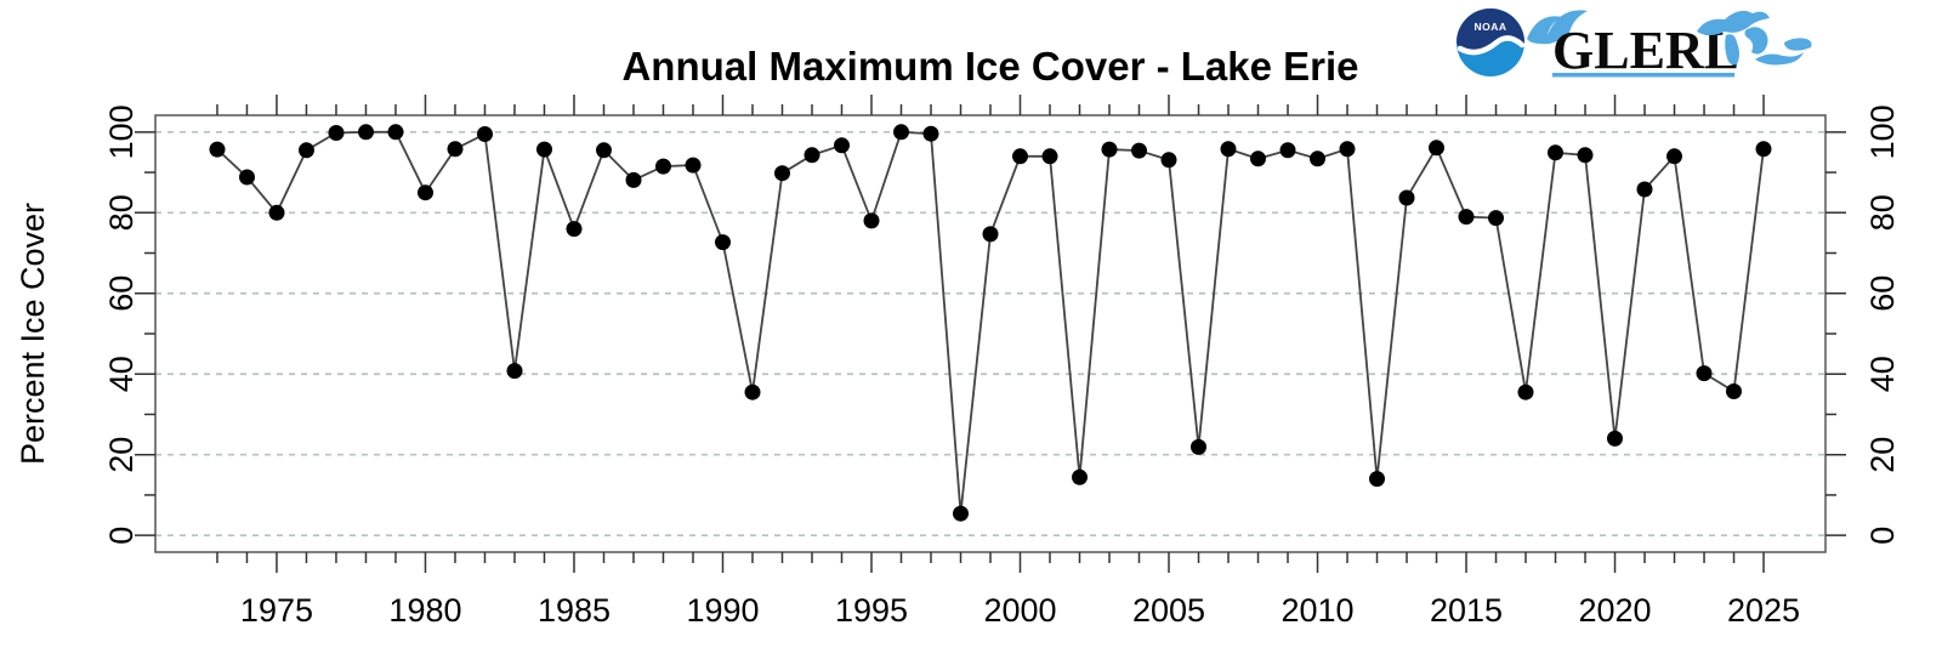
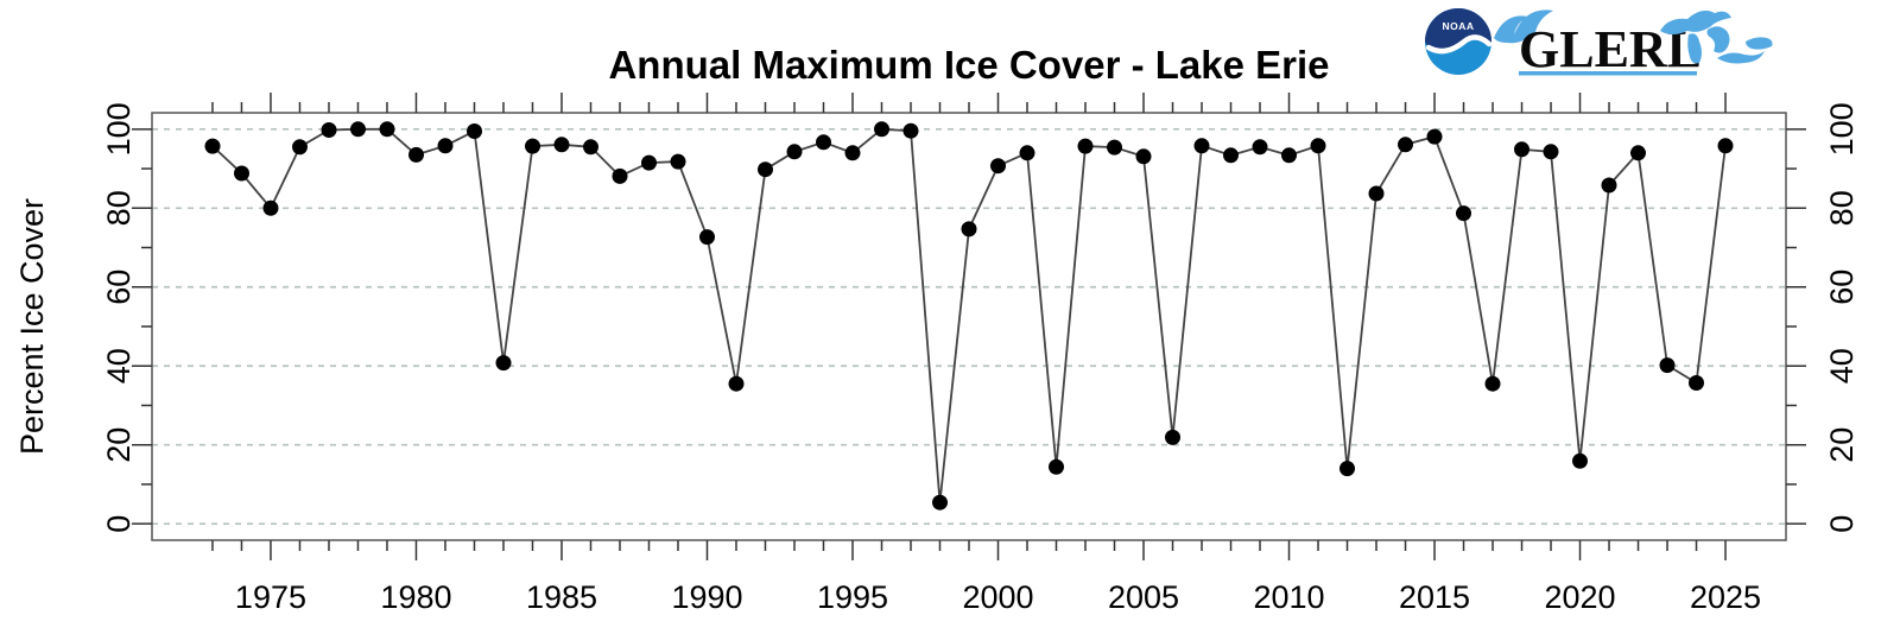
1980: 85 -> 94
1985: 76 -> 96
1995: 78 -> 94
2000: 94 -> 91
2015: 79 -> 98
2020: 24 -> 16
